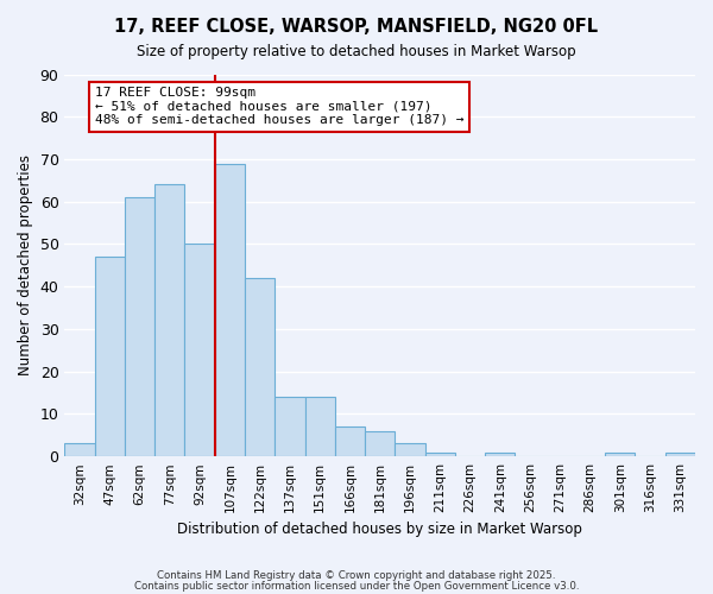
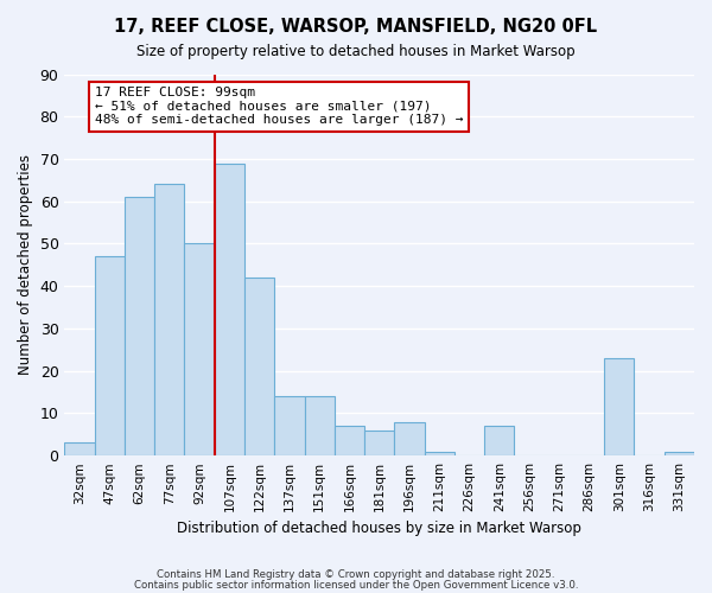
196sqm: 3 -> 8
241sqm: 1 -> 7
301sqm: 1 -> 23
